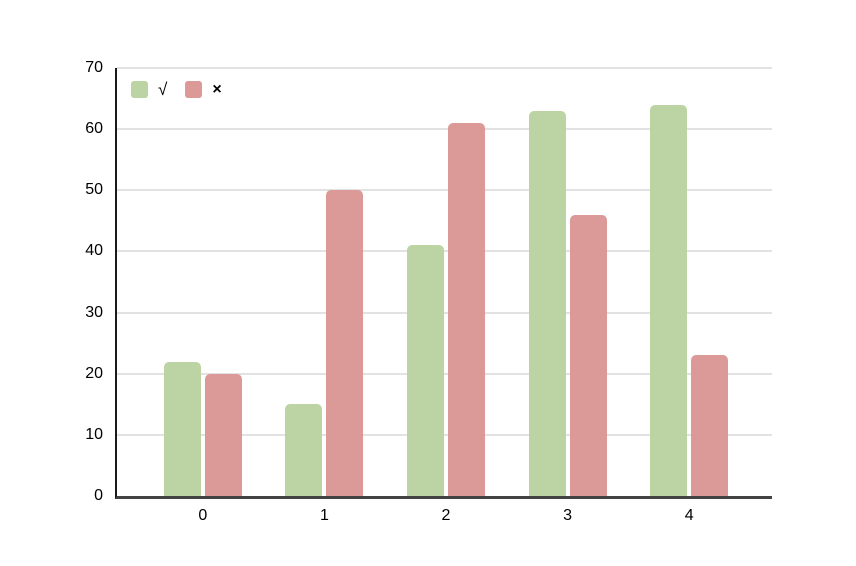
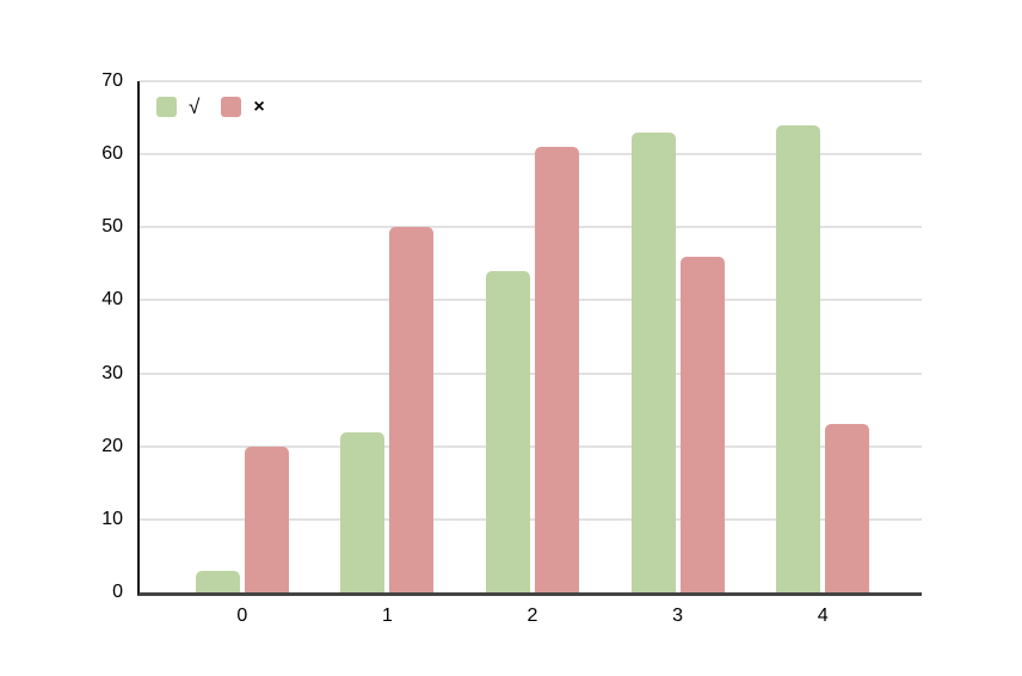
√/0: 22 -> 3
√/1: 15 -> 22
√/2: 41 -> 44
